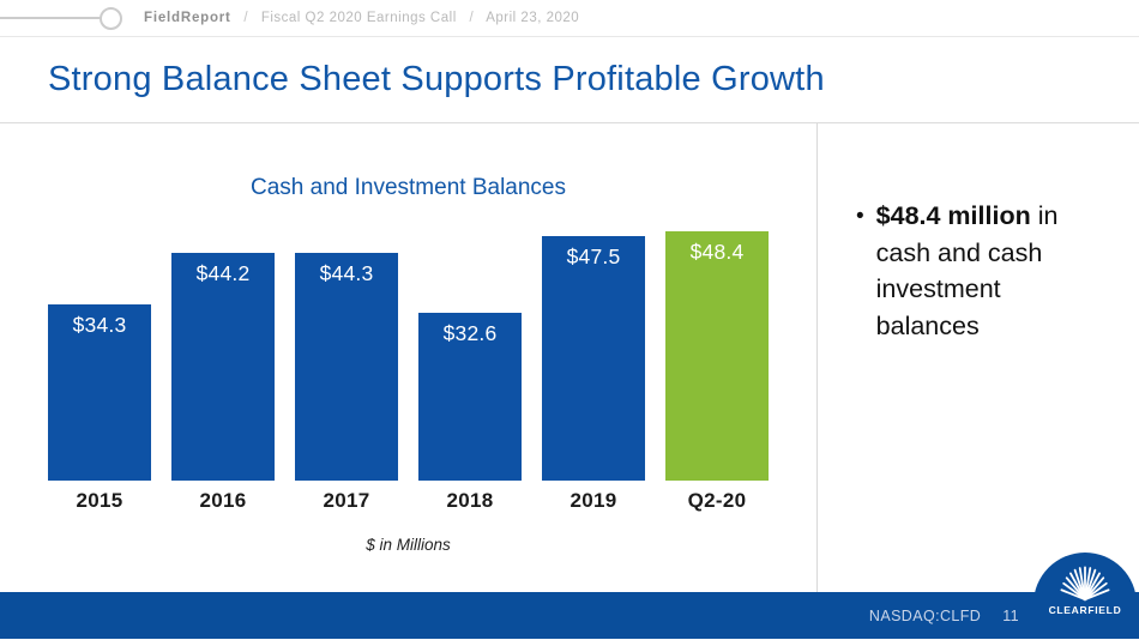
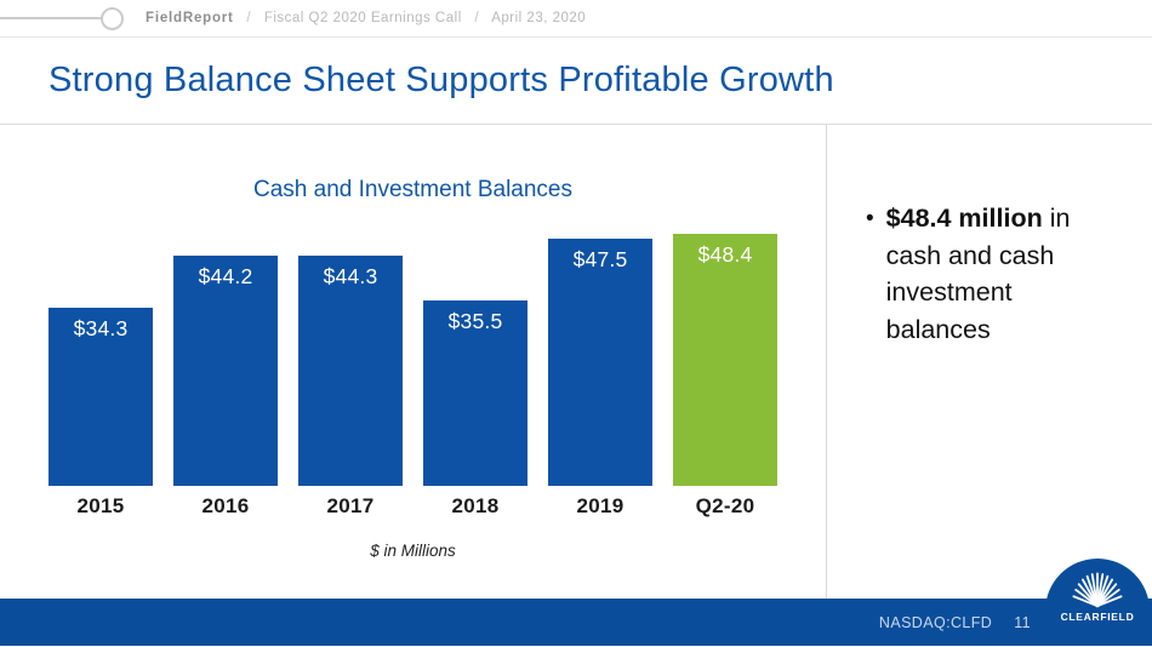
2018: $32.6 -> $35.5
